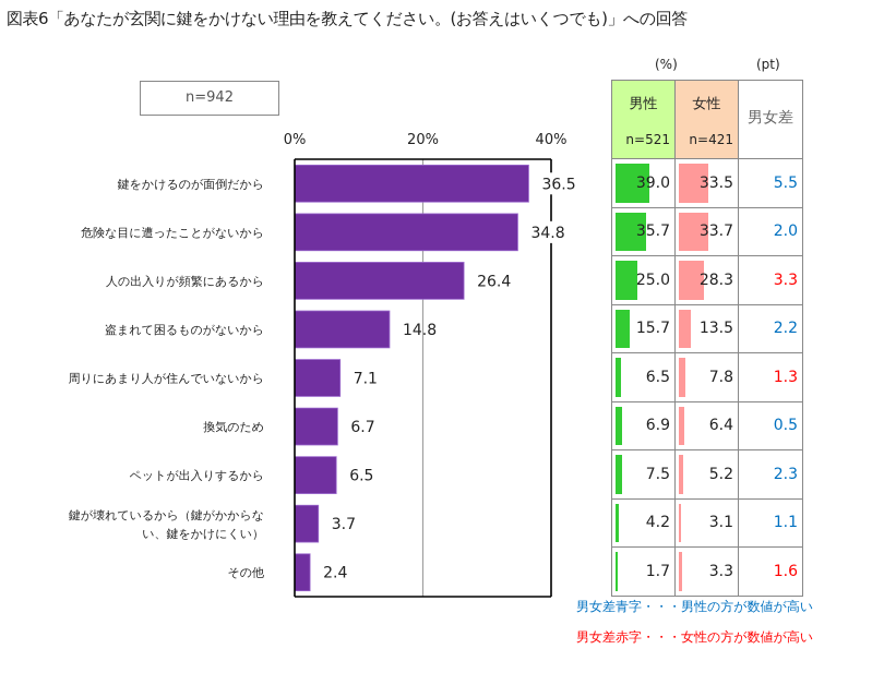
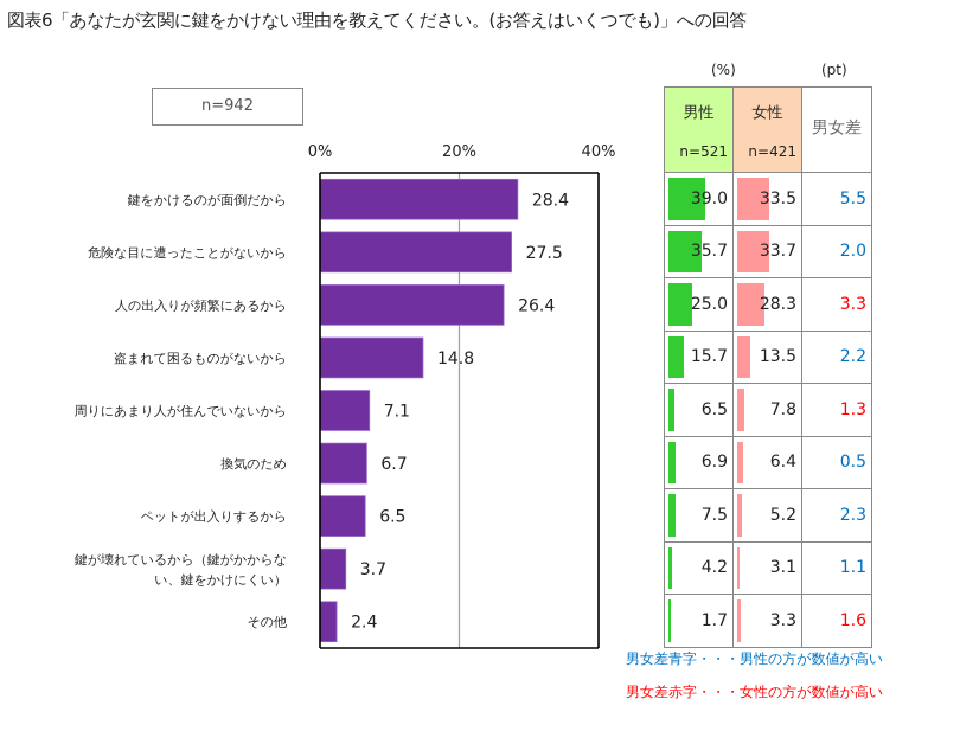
鍵をかけるのが面倒だから: 36.5 -> 28.4
危険な目に遭ったことがないから: 34.8 -> 27.5
